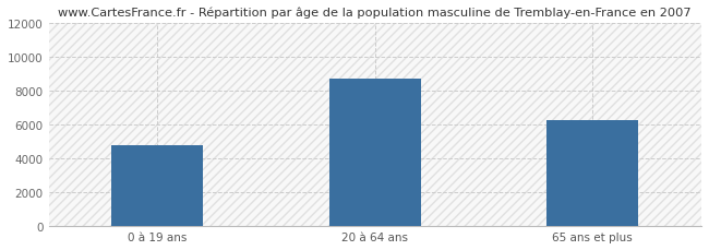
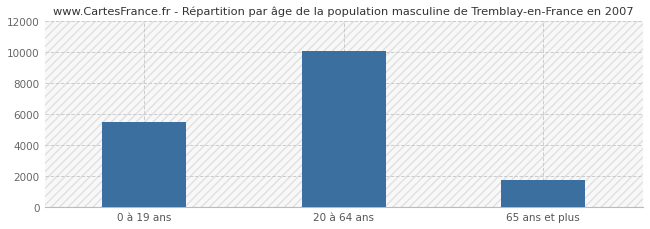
0 à 19 ans: 4800 -> 5500
20 à 64 ans: 8700 -> 10100
65 ans et plus: 6300 -> 1800
